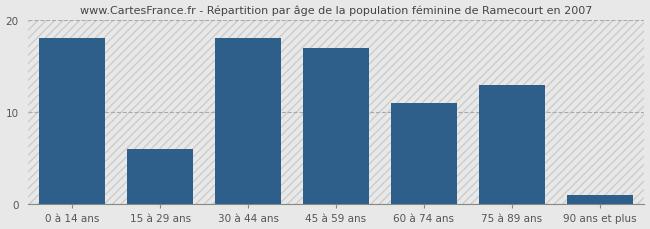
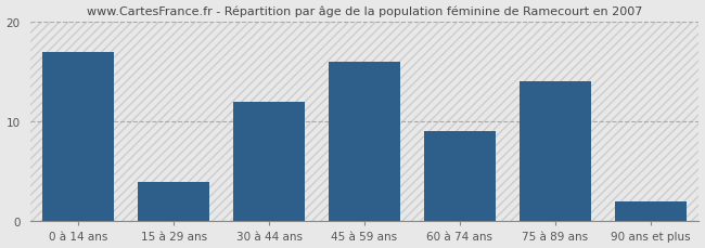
0 à 14 ans: 18 -> 17
15 à 29 ans: 6 -> 4
30 à 44 ans: 18 -> 12
45 à 59 ans: 17 -> 16
60 à 74 ans: 11 -> 9
75 à 89 ans: 13 -> 14
90 ans et plus: 1 -> 2
